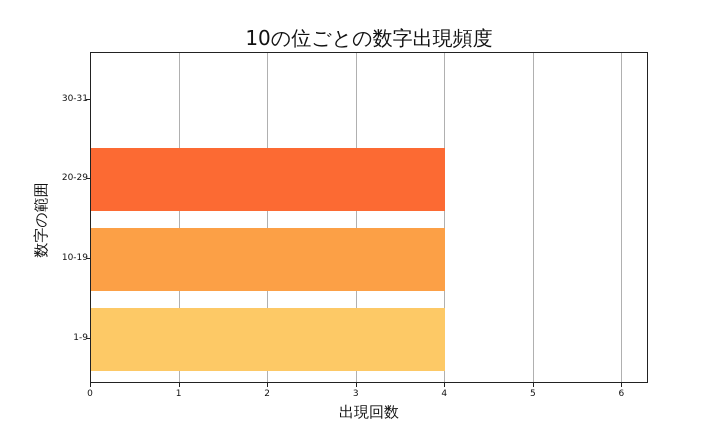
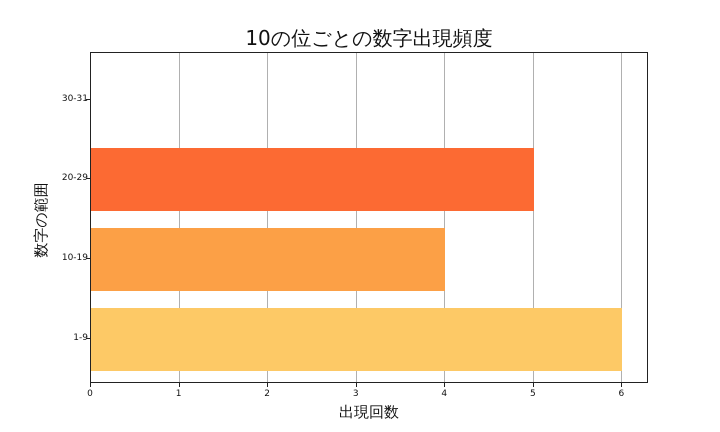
1-9: 4 -> 6
20-29: 4 -> 5
